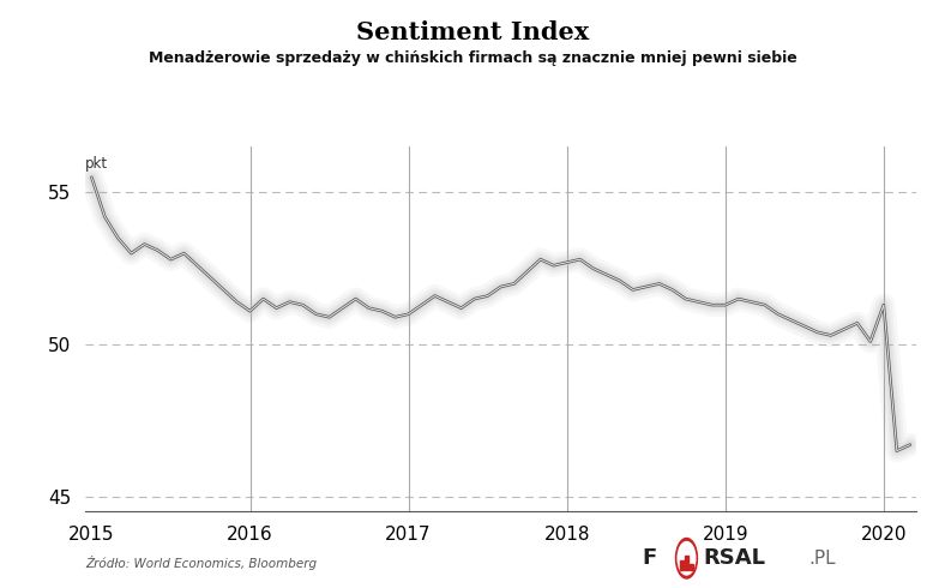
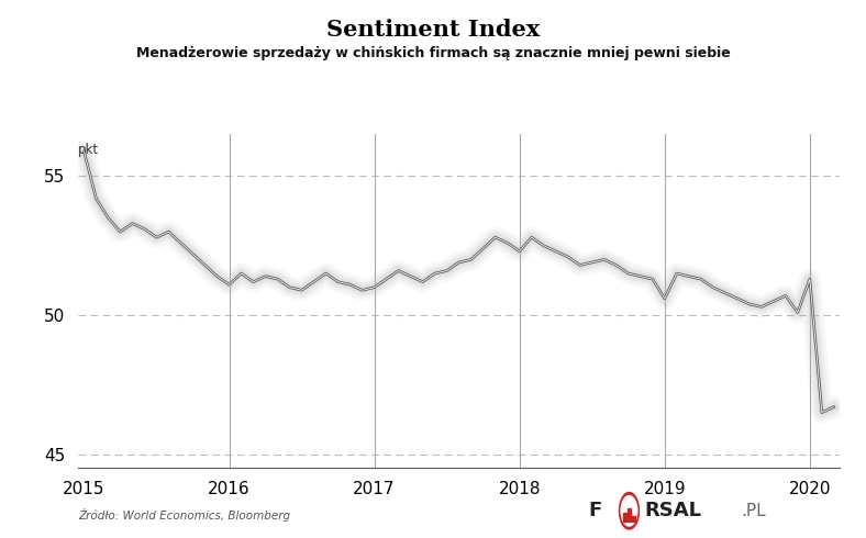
2015: 55.5 -> 55.9
2018: 52.7 -> 52.3
2019: 51.3 -> 50.6
